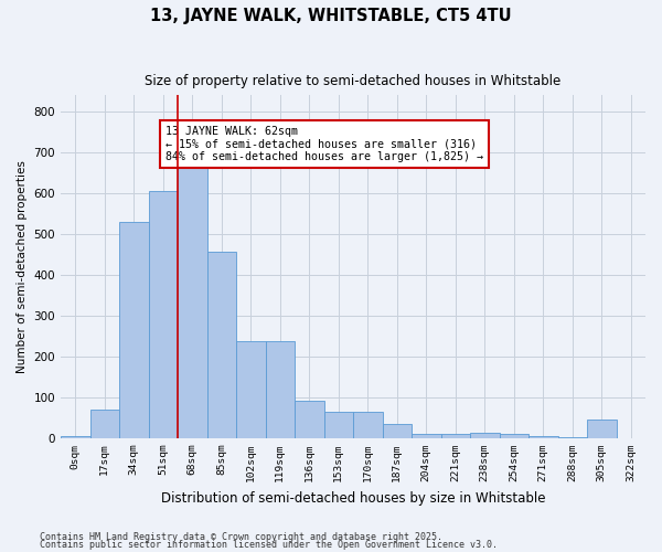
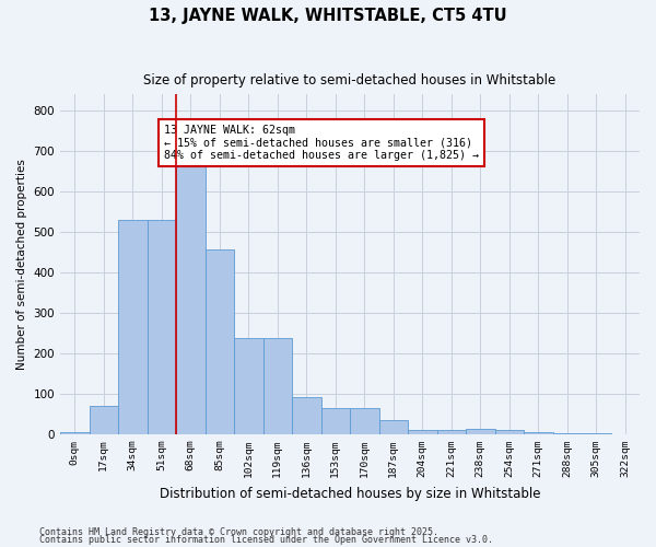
51sqm: 605 -> 530
305sqm: 45 -> 1
